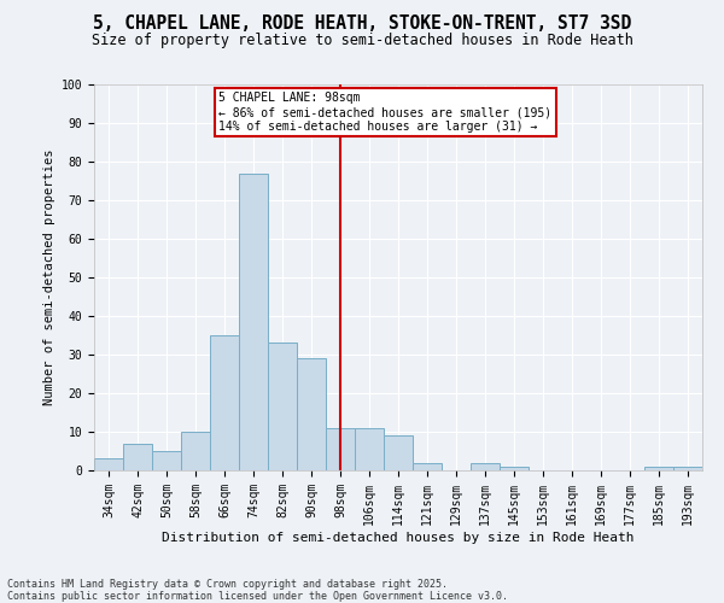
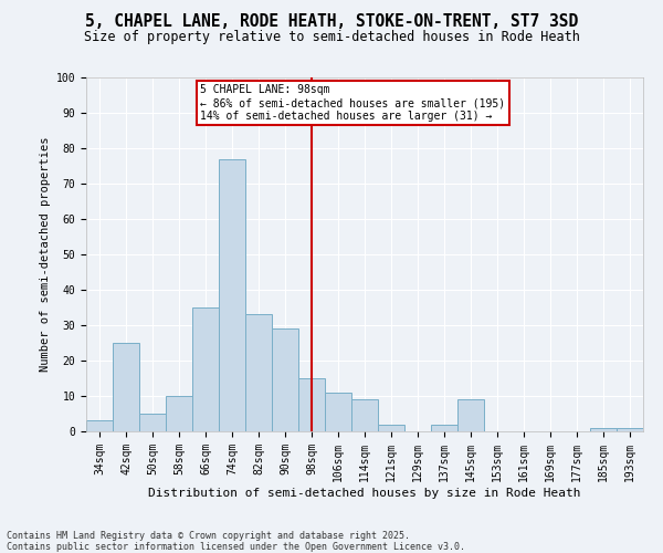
42sqm: 7 -> 25
98sqm: 11 -> 15
145sqm: 1 -> 9
